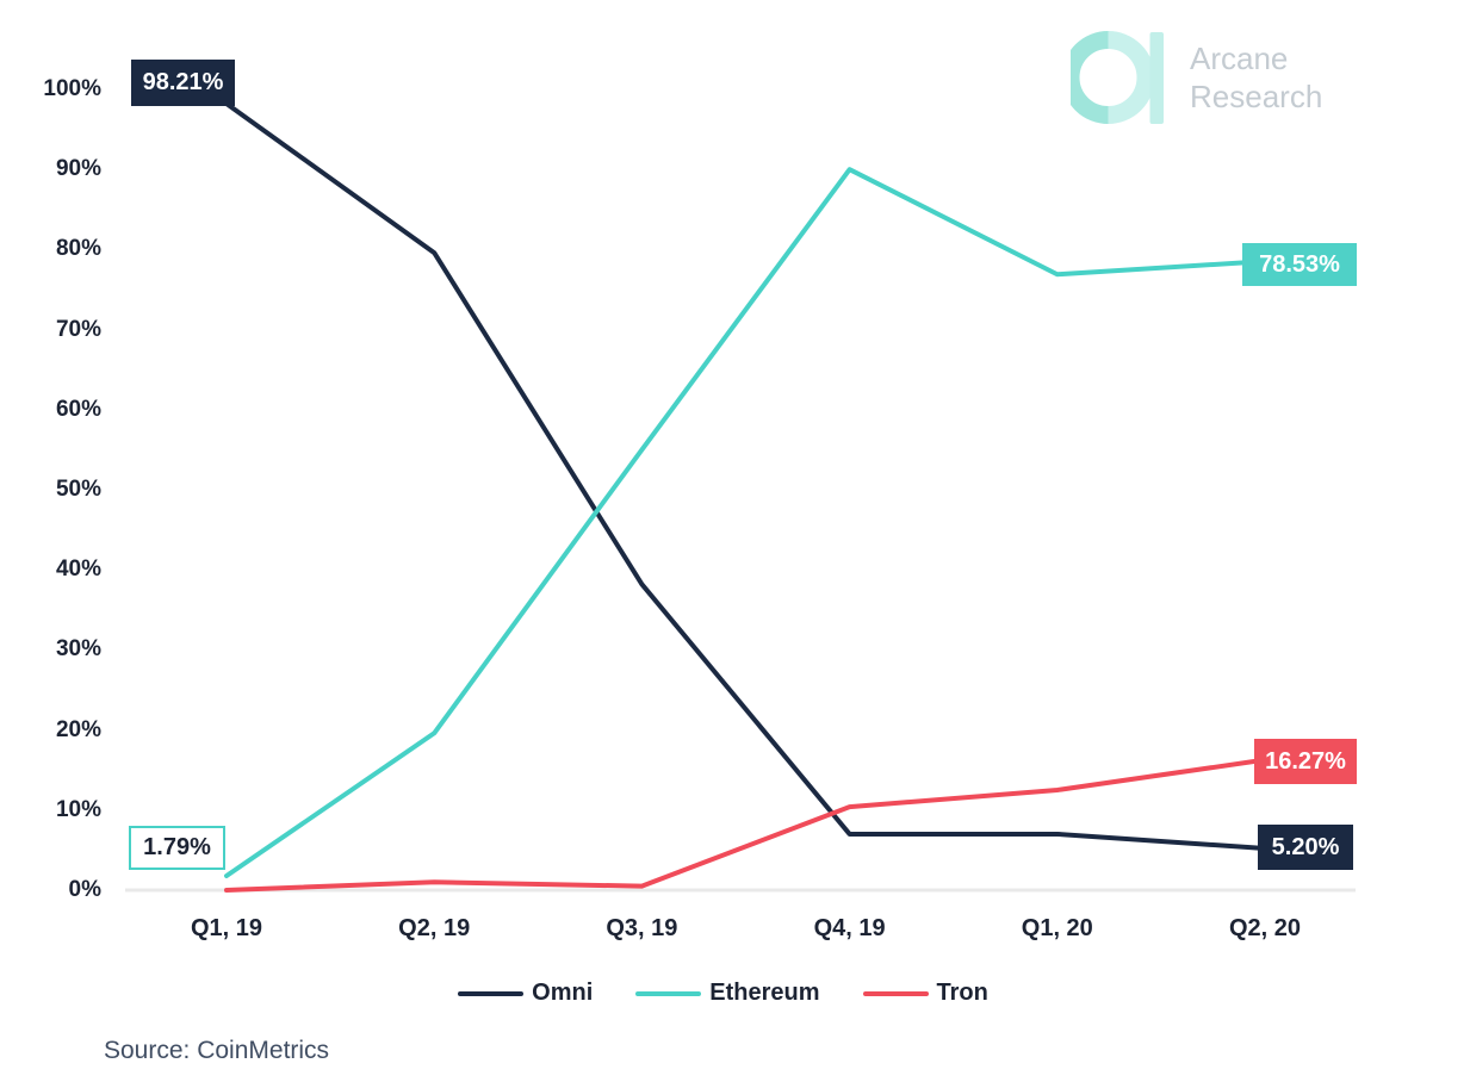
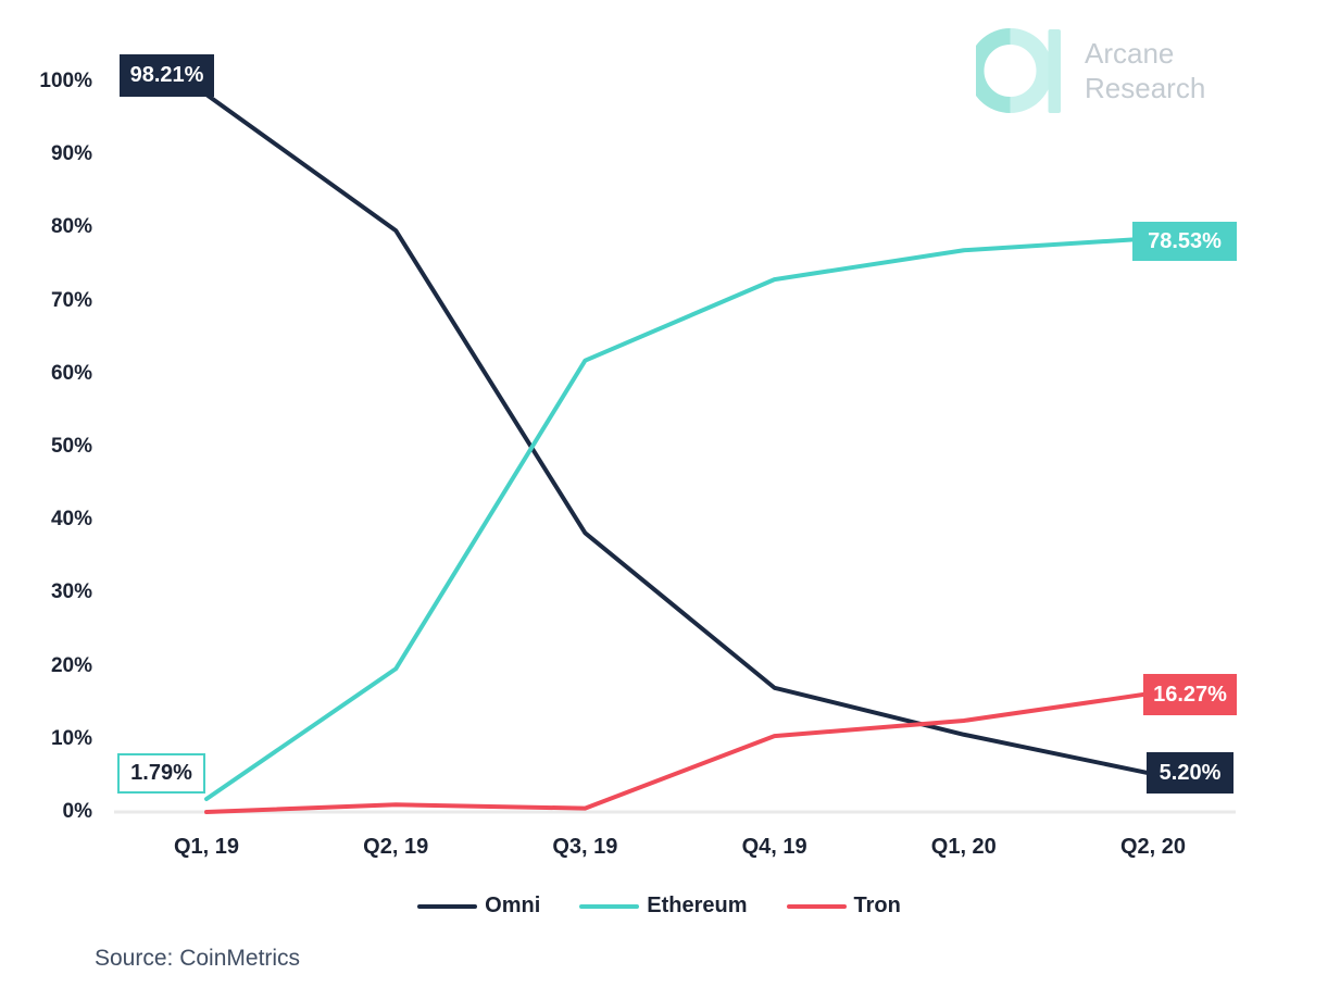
Ethereum/Q3, 19: 55% -> 62%
Omni/Q4, 19: 7% -> 17%
Ethereum/Q4, 19: 90% -> 73%
Omni/Q1, 20: 7% -> 11%
